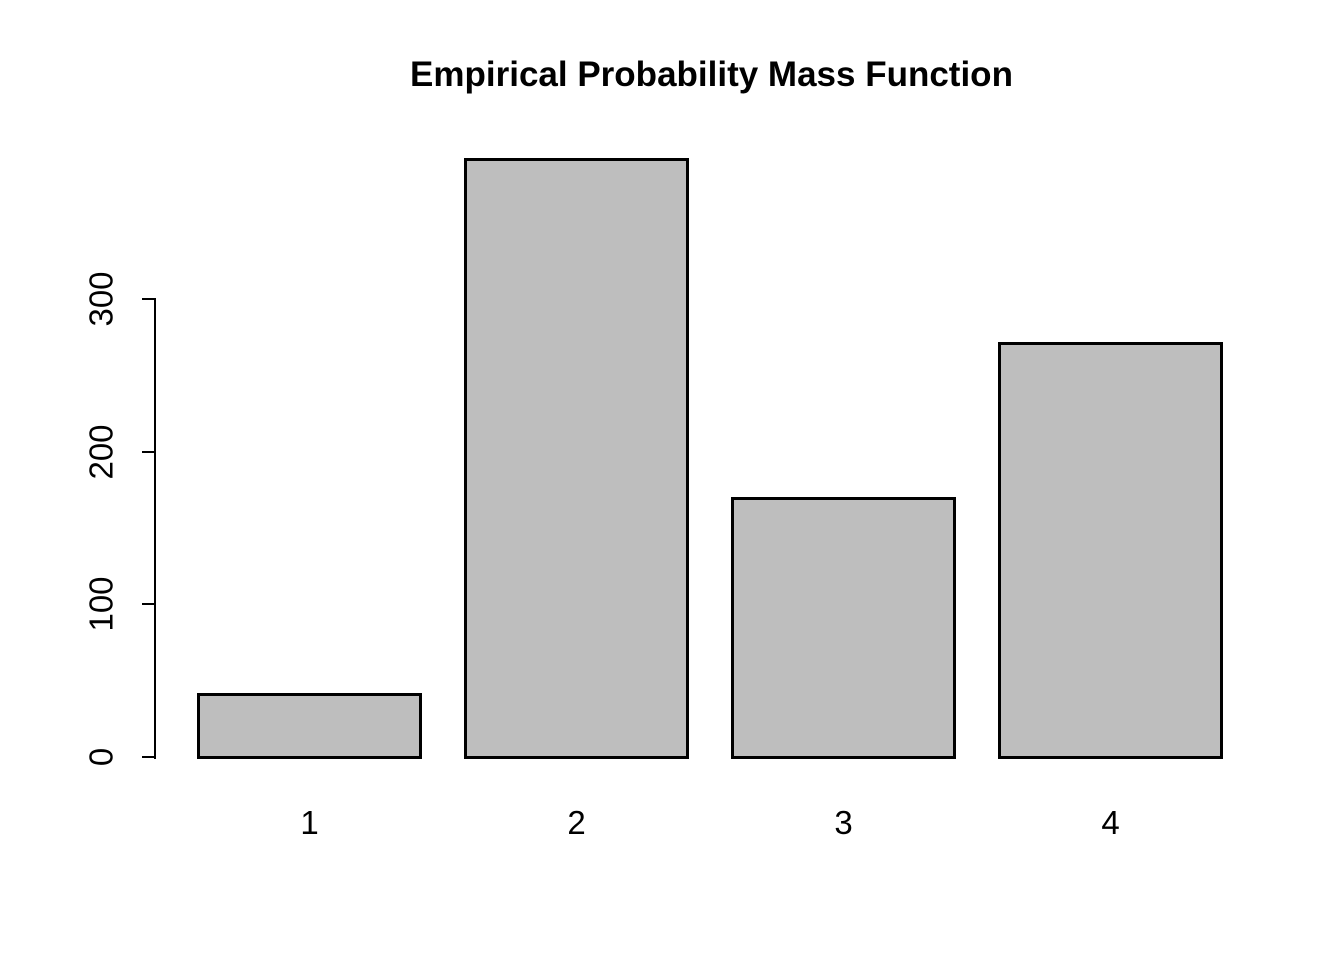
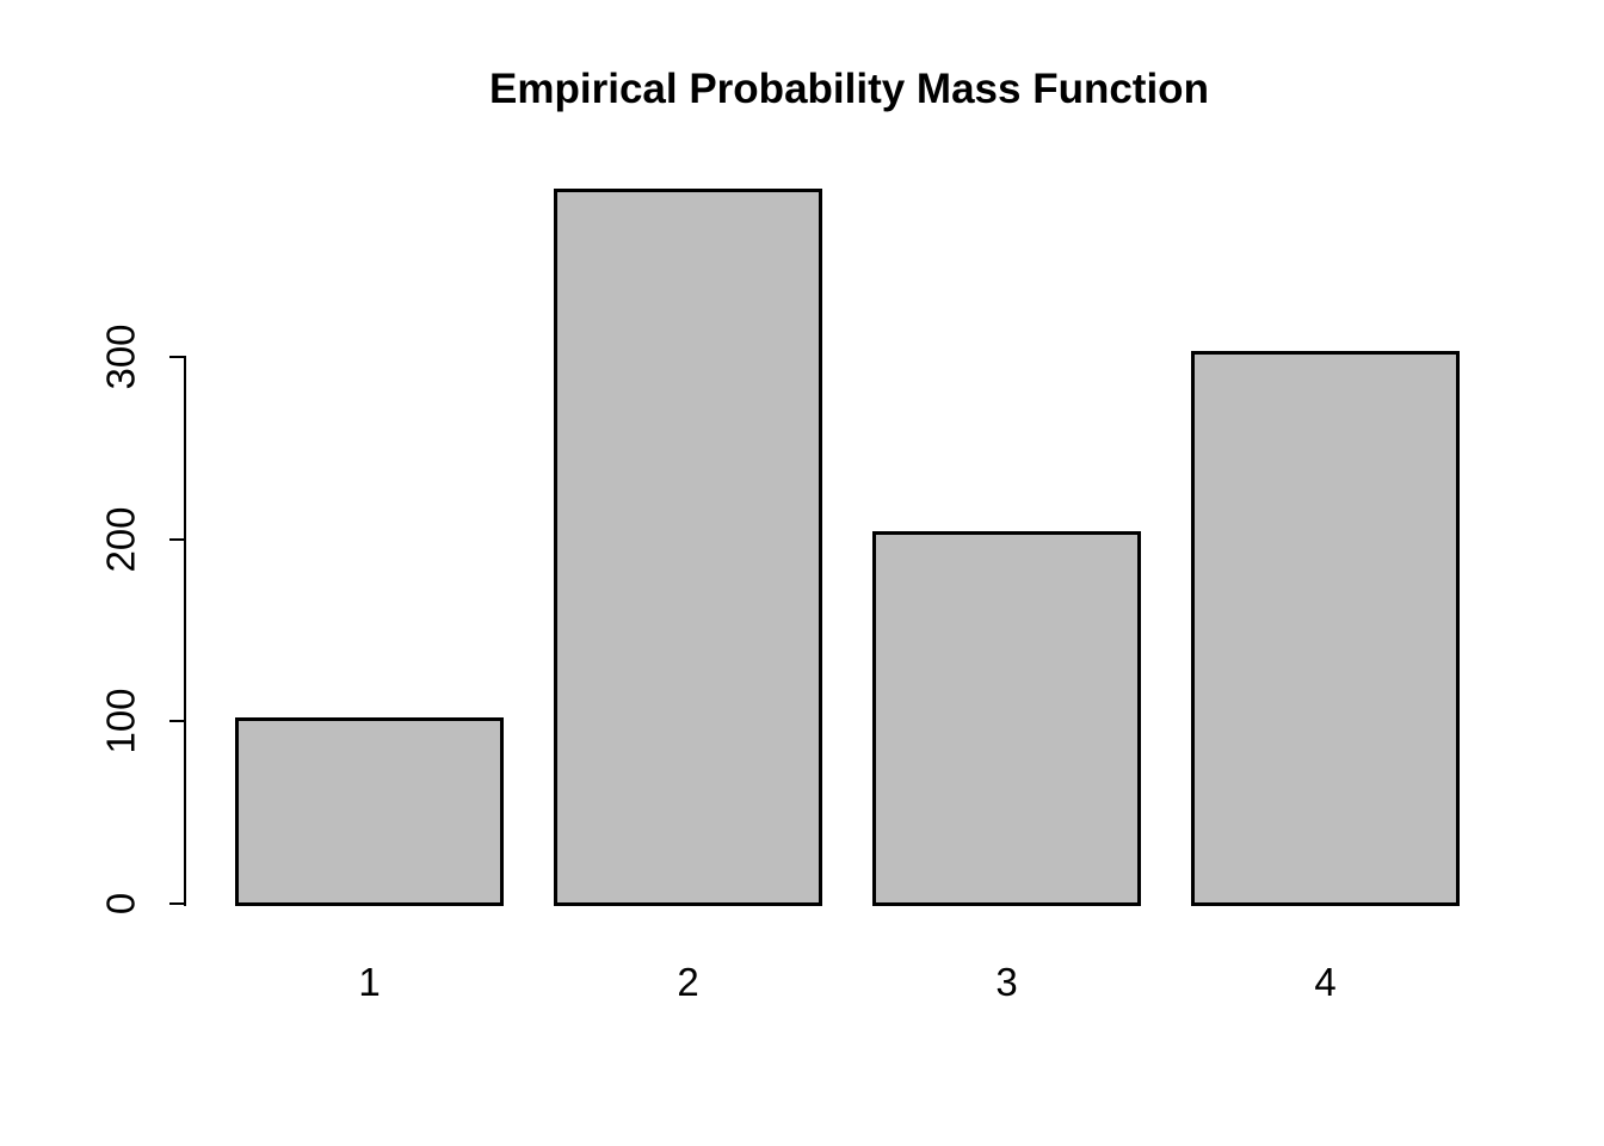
1: 42 -> 102
3: 170 -> 204
4: 272 -> 303
